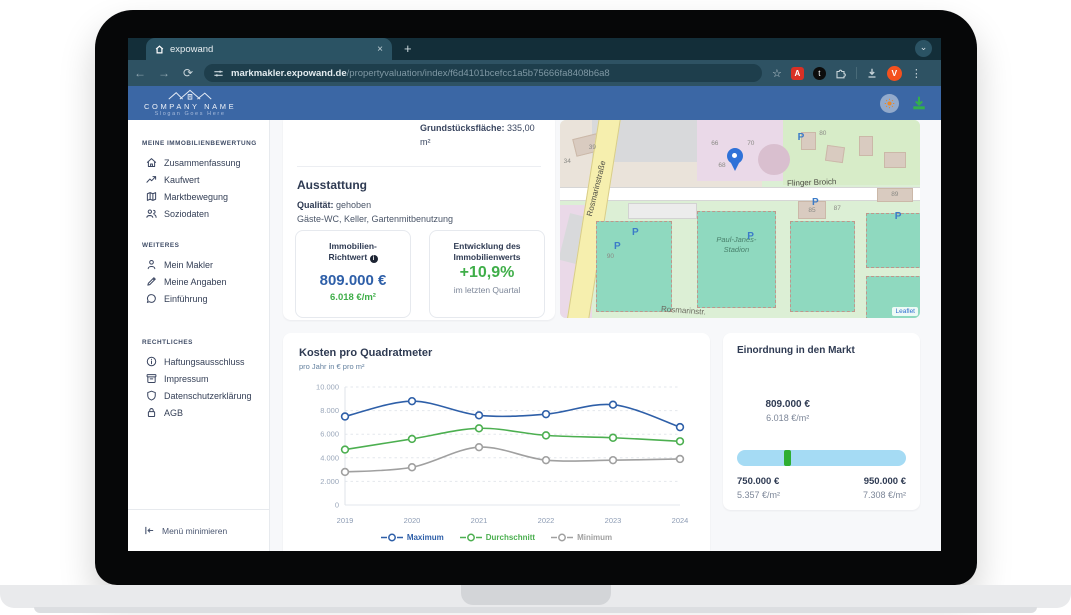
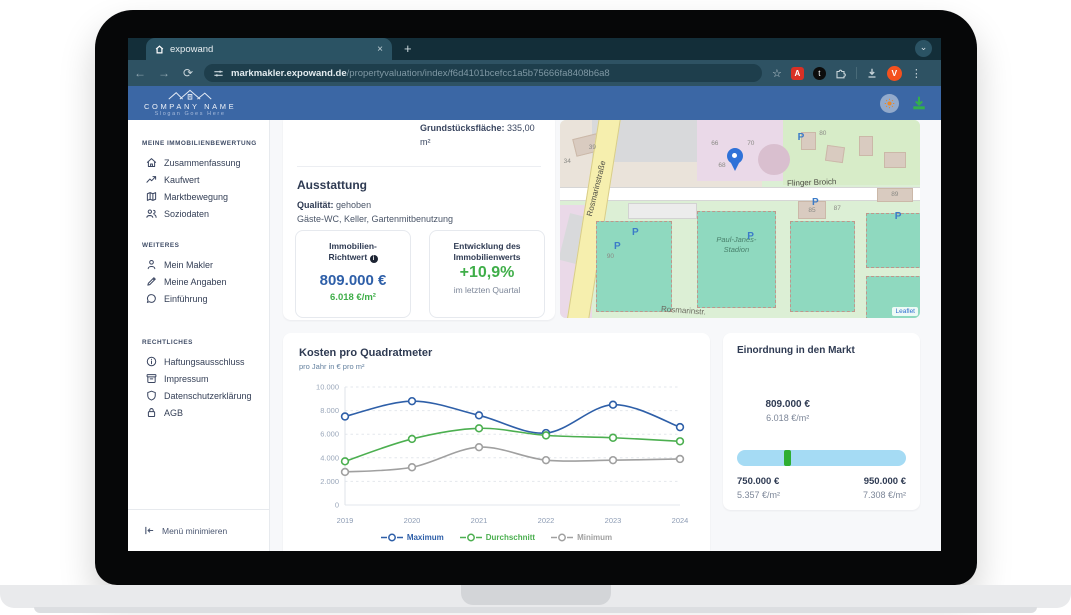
Durchschnitt/2019: 4700 -> 3700
Maximum/2022: 7700 -> 6100
